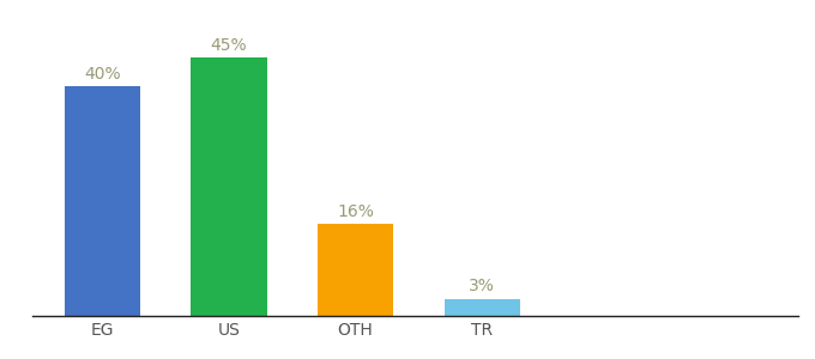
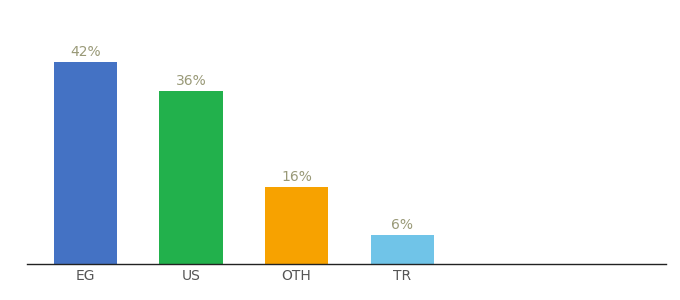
EG: 40% -> 42%
US: 45% -> 36%
TR: 3% -> 6%
